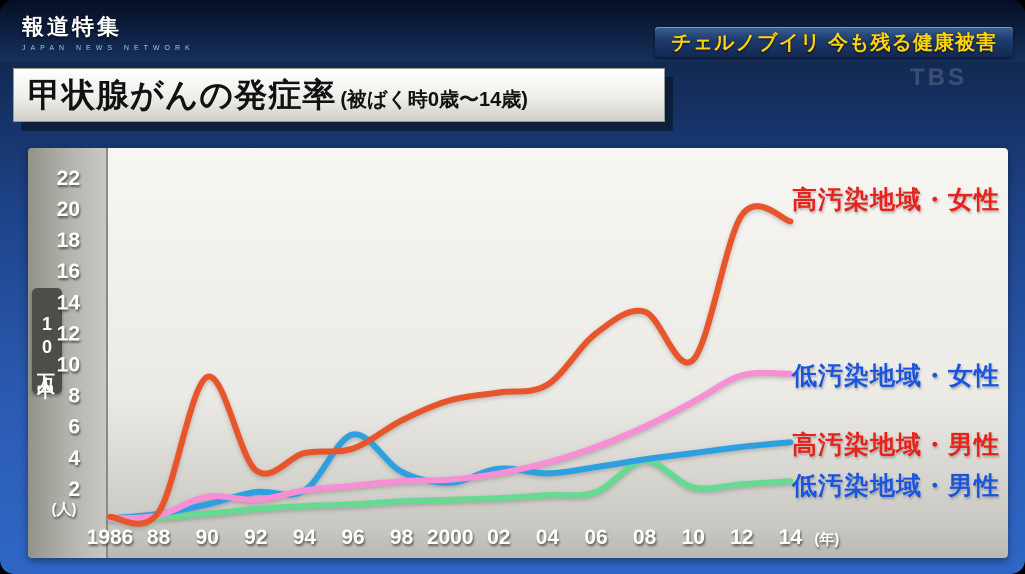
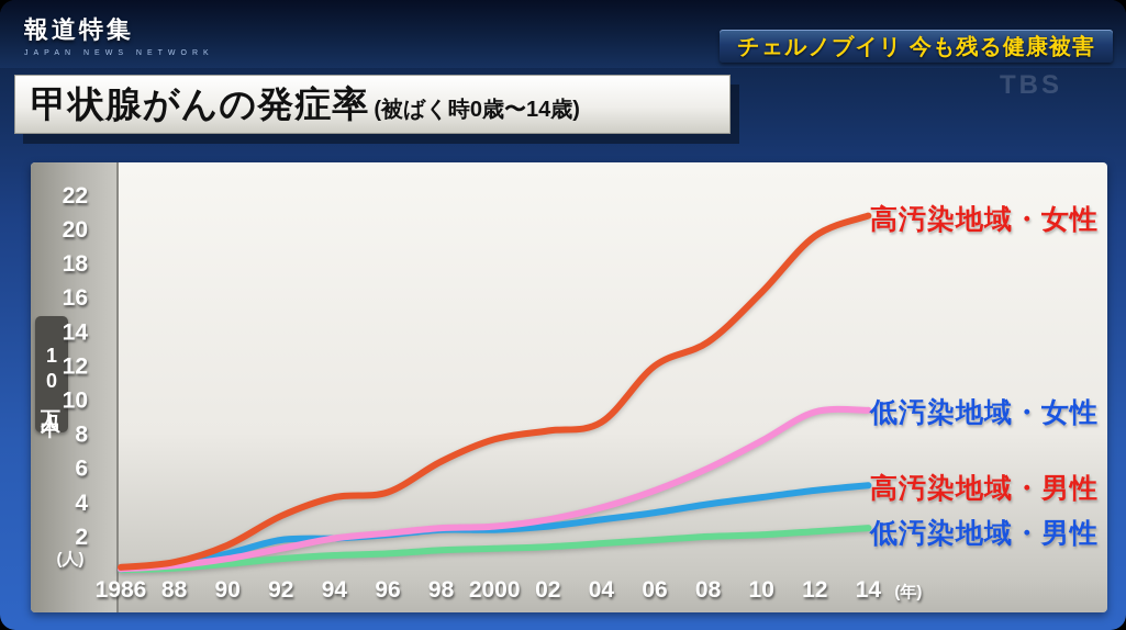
高汚染地域・女性/90: 9.2 -> 1.5
低汚染地域・女性/90: 1.5 -> 0.7
高汚染地域・男性/96: 5.5 -> 2.1
高汚染地域・男性/98: 3.1 -> 2.4
高汚染地域・男性/02: 3.3 -> 2.6
低汚染地域・男性/08: 3.8 -> 2.0
高汚染地域・女性/10: 10.3 -> 16.3
高汚染地域・女性/14: 19.2 -> 20.8
